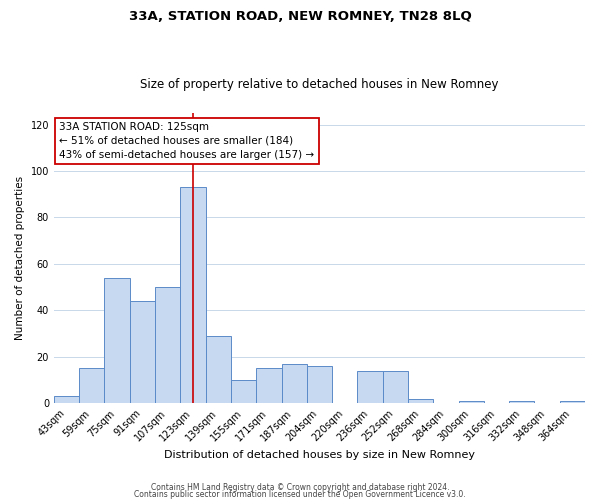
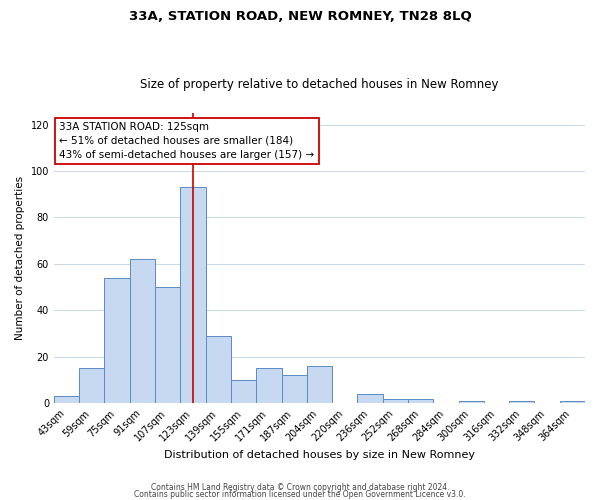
91sqm: 44 -> 62
187sqm: 17 -> 12
236sqm: 14 -> 4
252sqm: 14 -> 2
